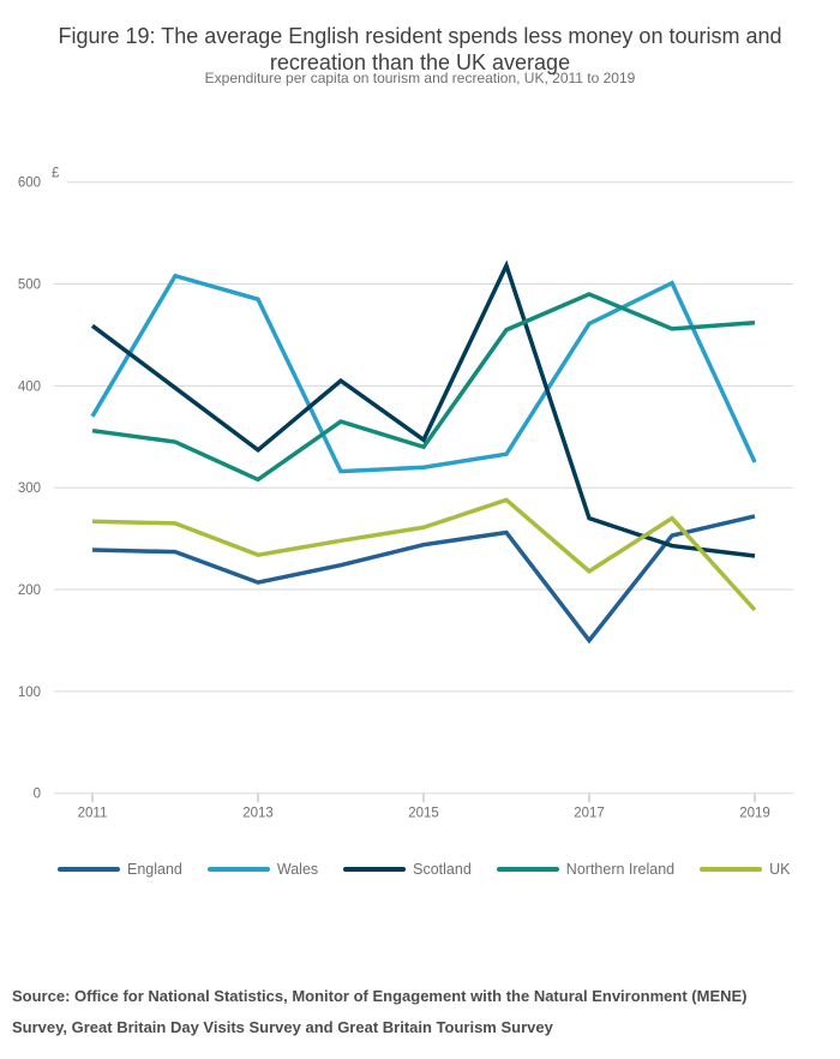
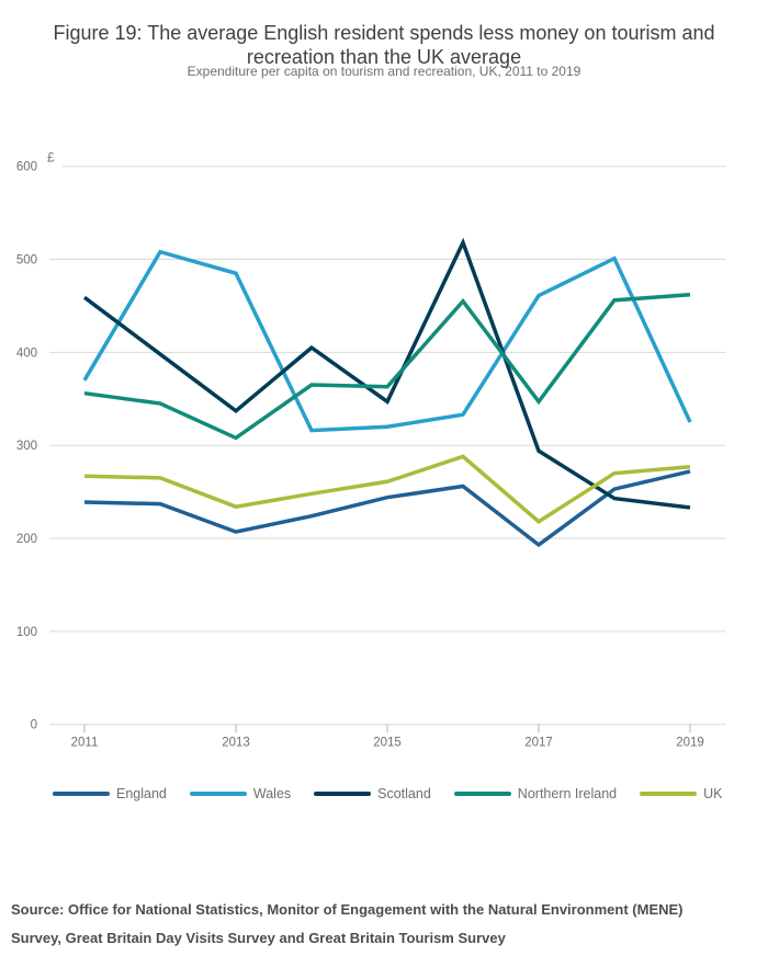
Northern Ireland/2015: 340 -> 360
England/2017: 150 -> 190
Scotland/2017: 270 -> 290
Northern Ireland/2017: 490 -> 350
UK/2019: 180 -> 280
